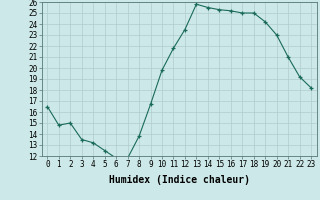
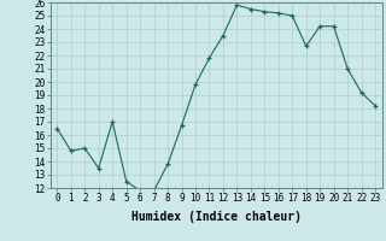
4: 13.2 -> 17.0
18: 25.0 -> 22.7
20: 23.0 -> 24.2
